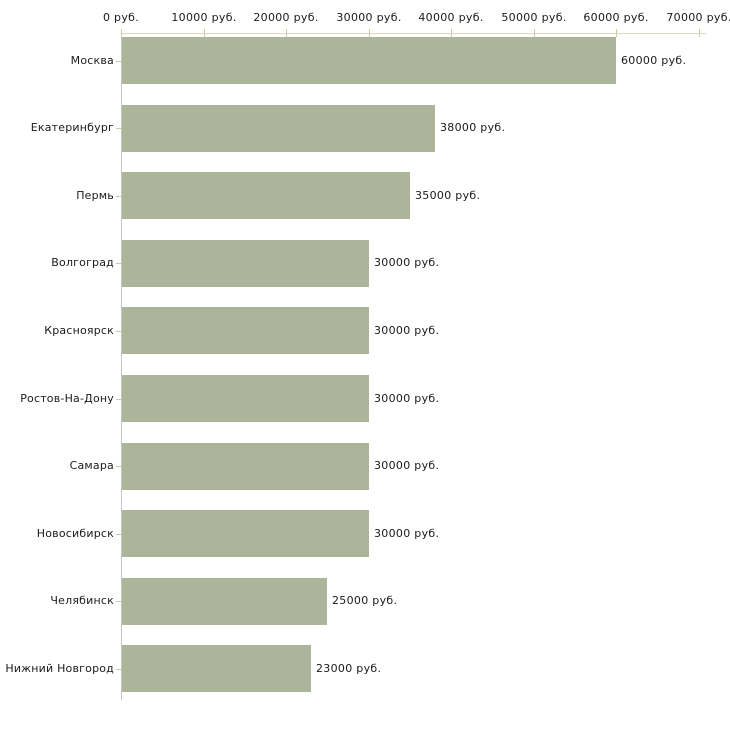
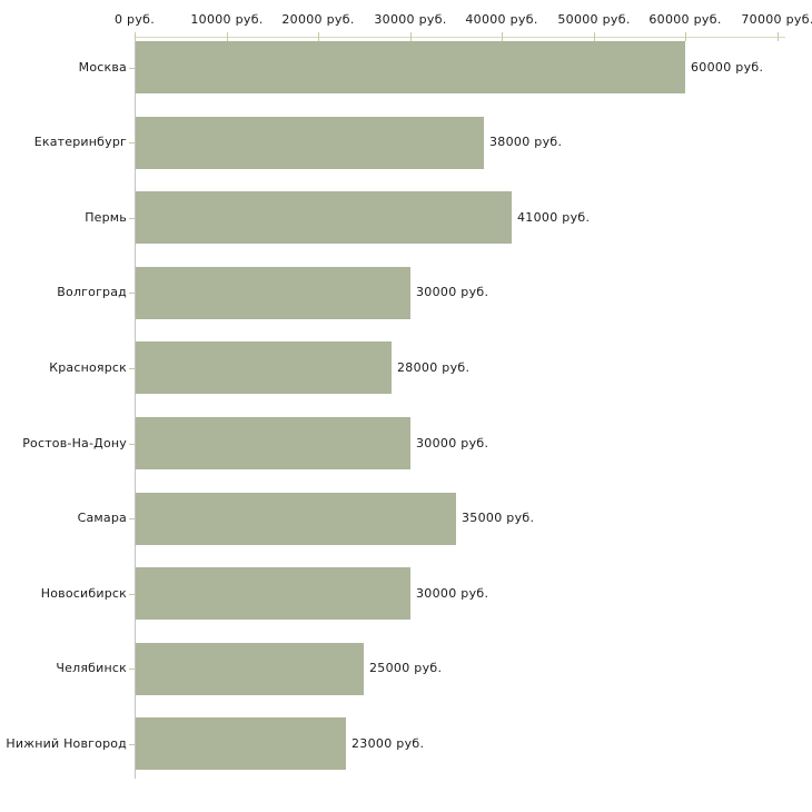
Пермь: 35000 -> 41000
Красноярск: 30000 -> 28000
Самара: 30000 -> 35000
